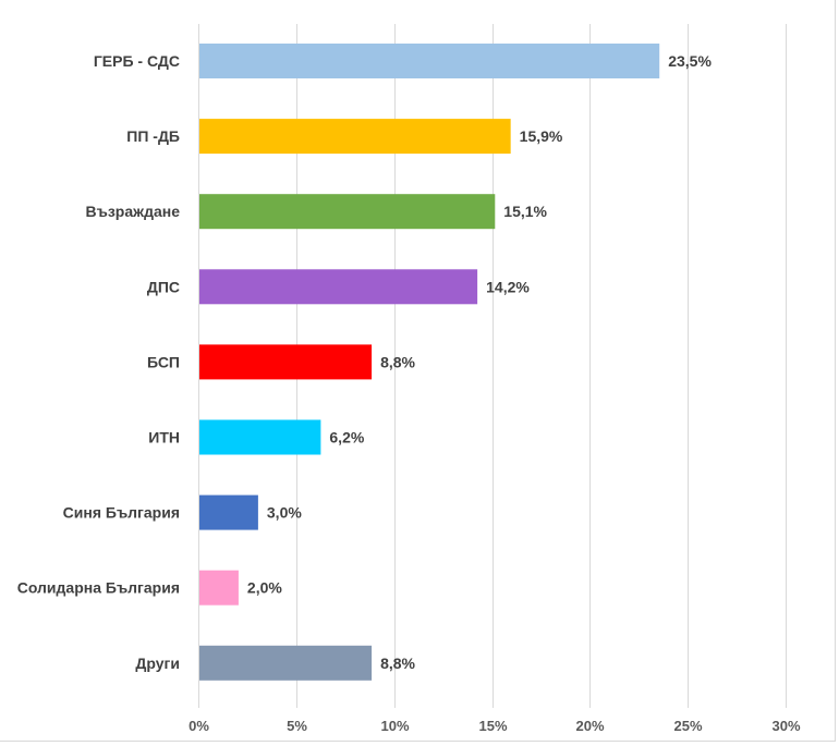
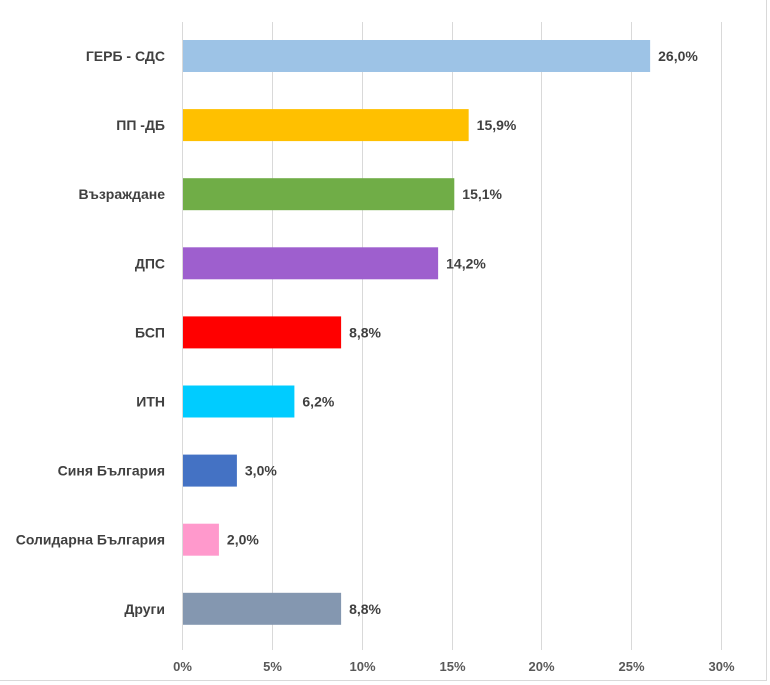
ГЕРБ - СДС: 23,5% -> 26,0%
